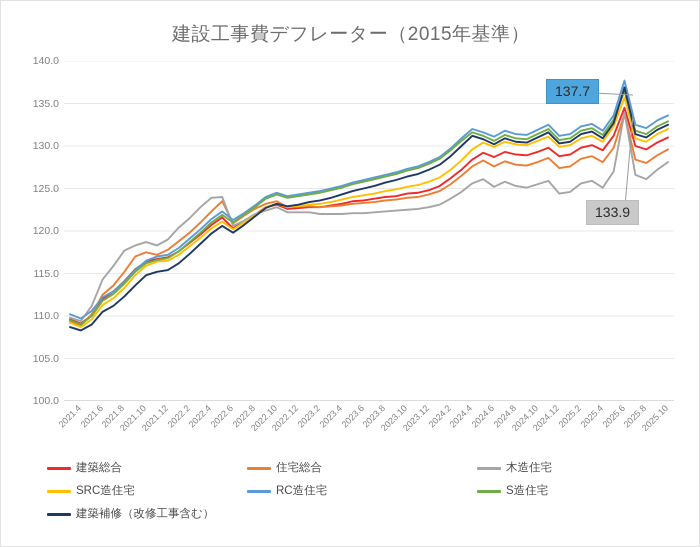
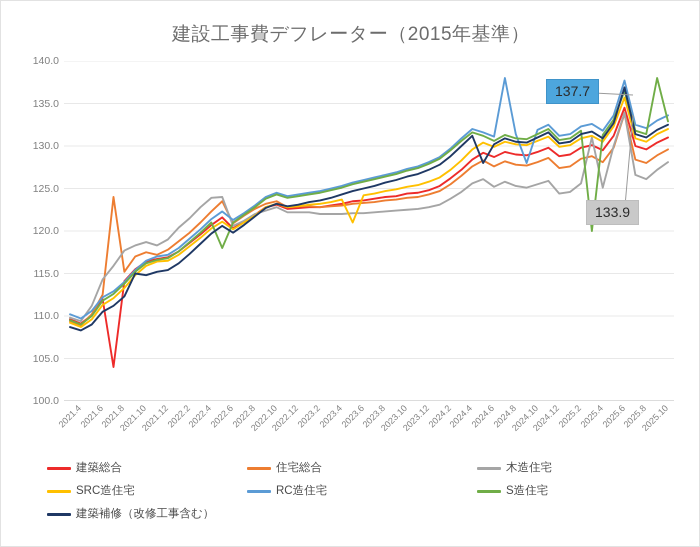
建築総合/2021.8: 113 -> 104
住宅総合/2021.8: 114 -> 124
建築補修（改修工事含む）/2021.10: 114 -> 115
S造住宅/2022.6: 122 -> 118
SRC造住宅/2023.6: 124 -> 121
建築補修（改修工事含む）/2024.6: 131 -> 128
RC造住宅/2024.8: 132 -> 138
RC造住宅/2024.10: 131 -> 128
木造住宅/2025.4: 126 -> 131
S造住宅/2025.4: 132 -> 120
木造住宅/2025.6: 127 -> 130
S造住宅/2025.10: 132 -> 138
